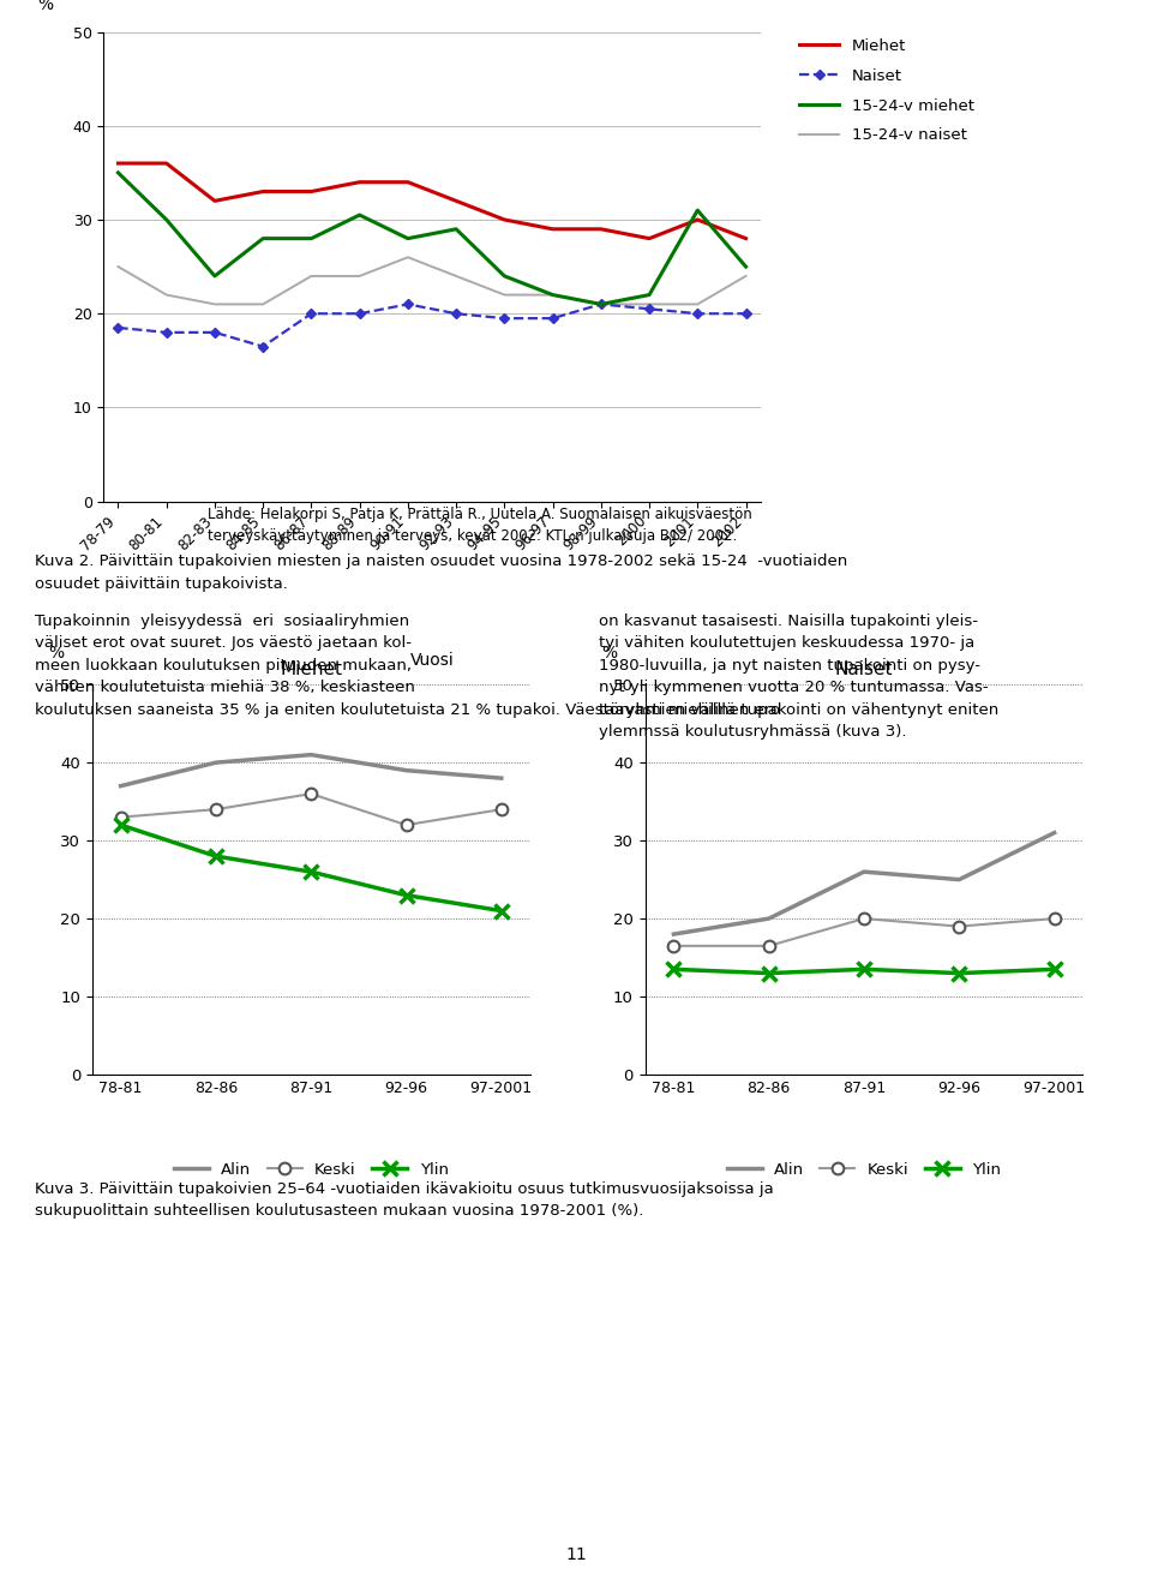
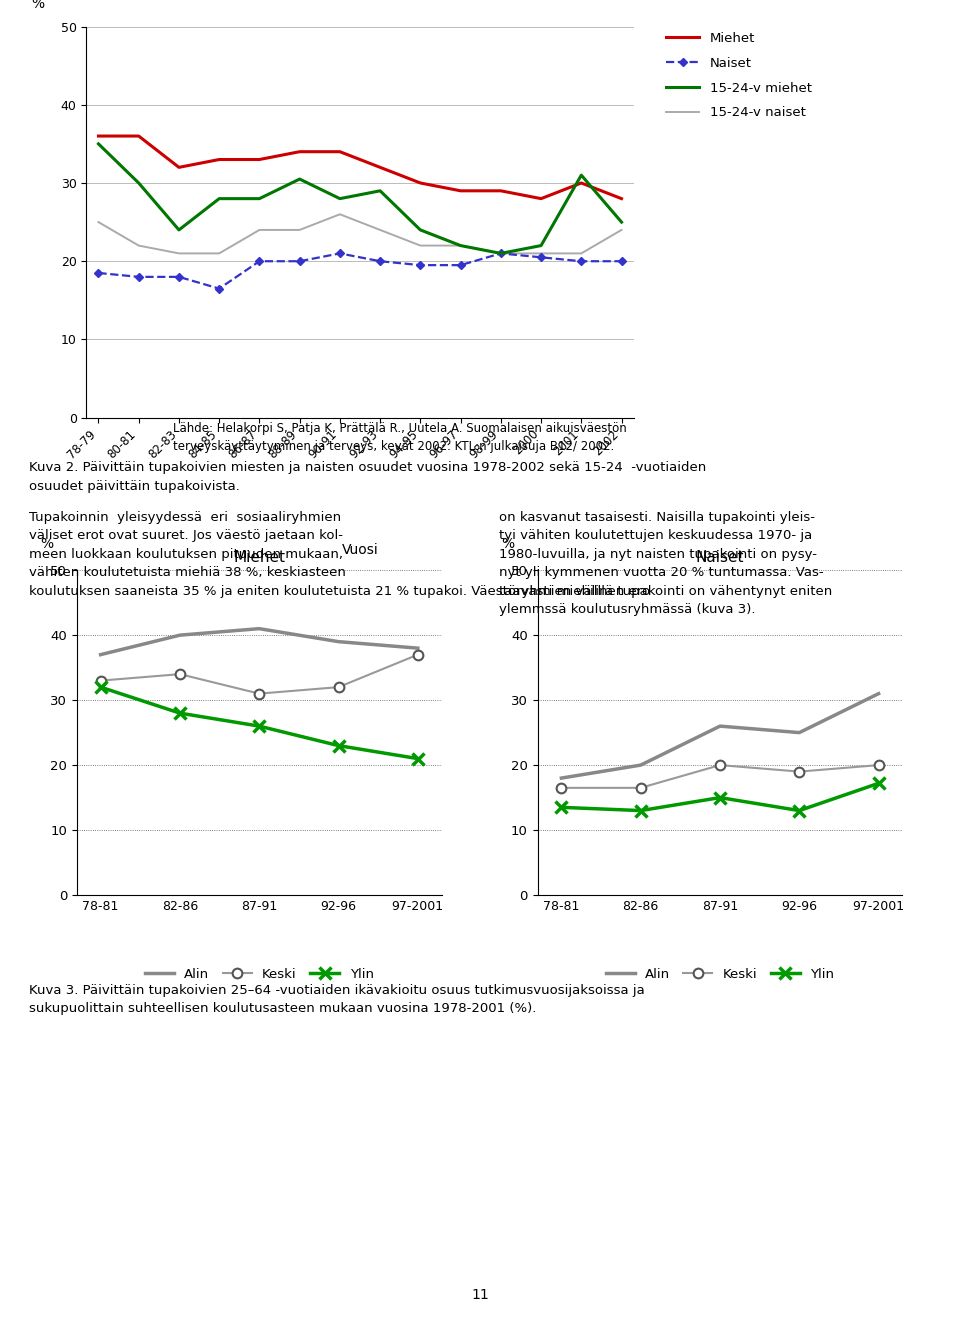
Miehet/Keski/87-91: 36 -> 31
Miehet/Keski/97-2001: 34 -> 37
Naiset/Ylin/87-91: 13.5 -> 15.0
Naiset/Ylin/97-2001: 13.5 -> 17.2
